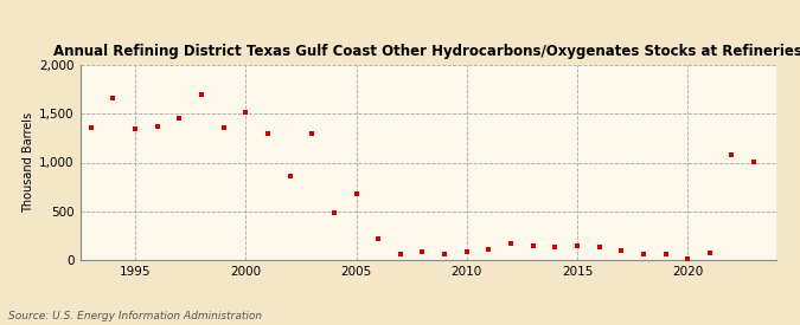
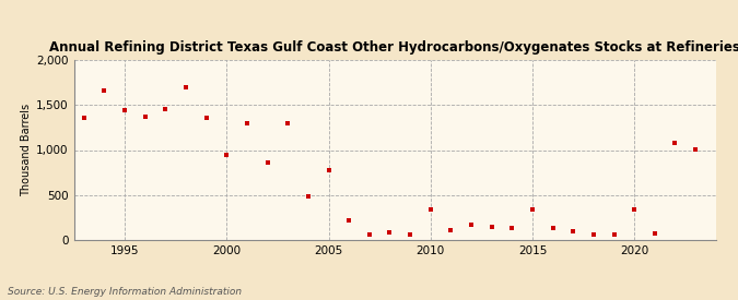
1995: 1,350 -> 1,440
2000: 1,520 -> 940
2005: 680 -> 780
2010: 80 -> 340
2015: 150 -> 340
2020: 20 -> 340
